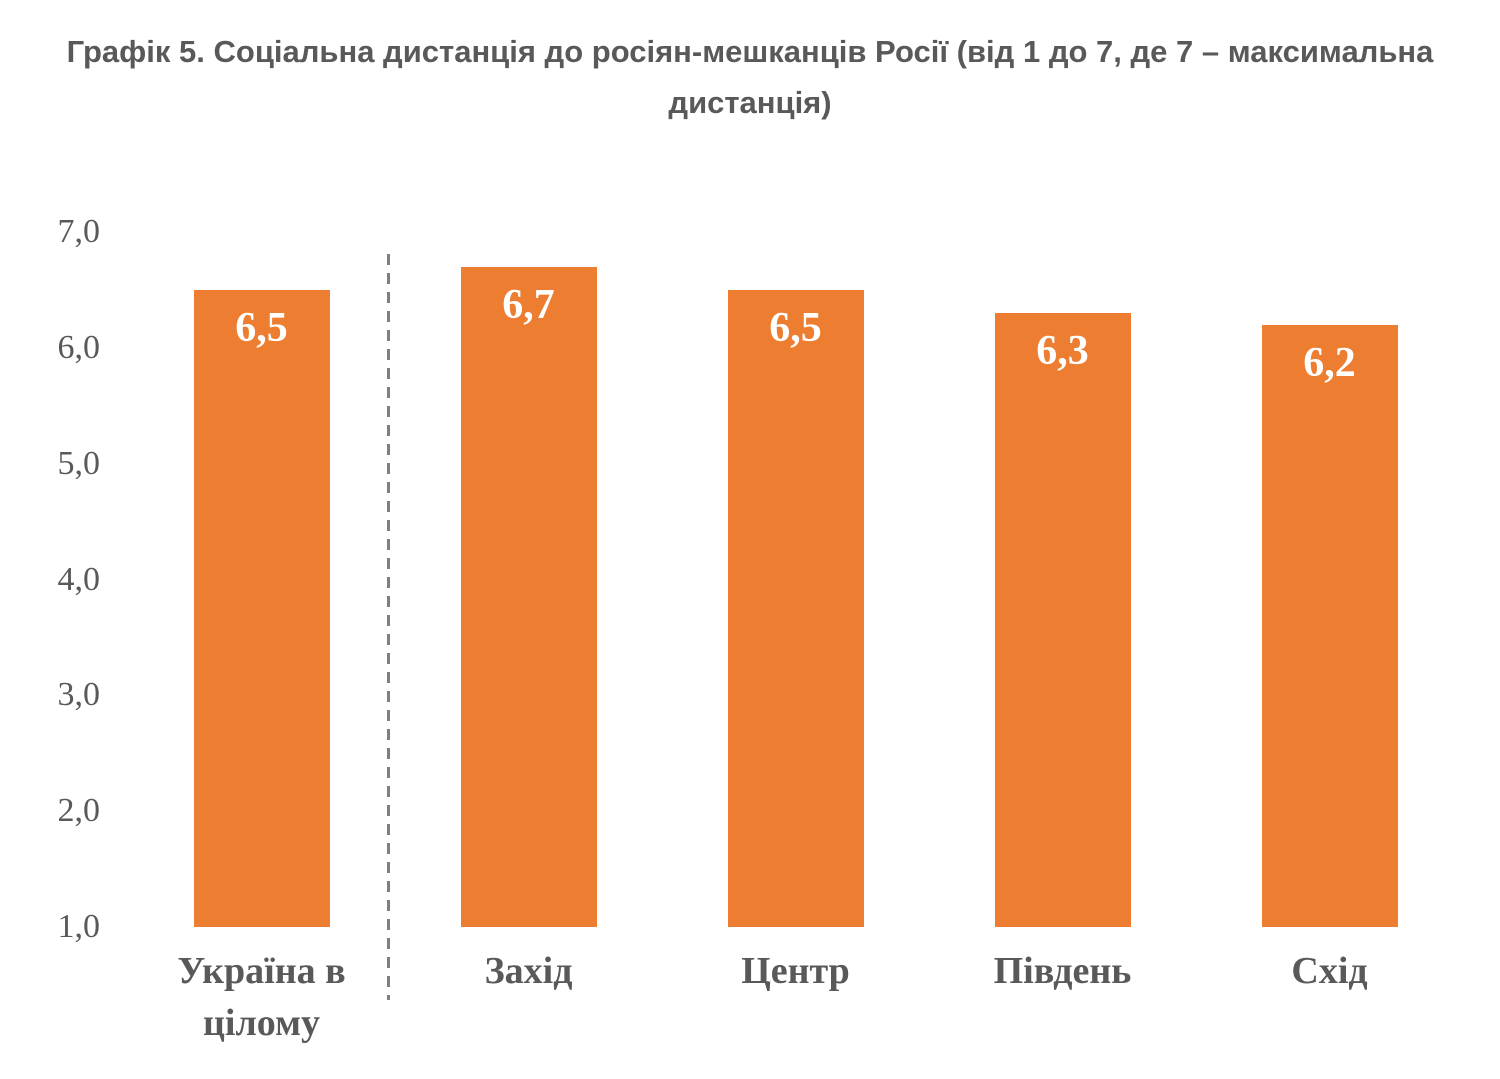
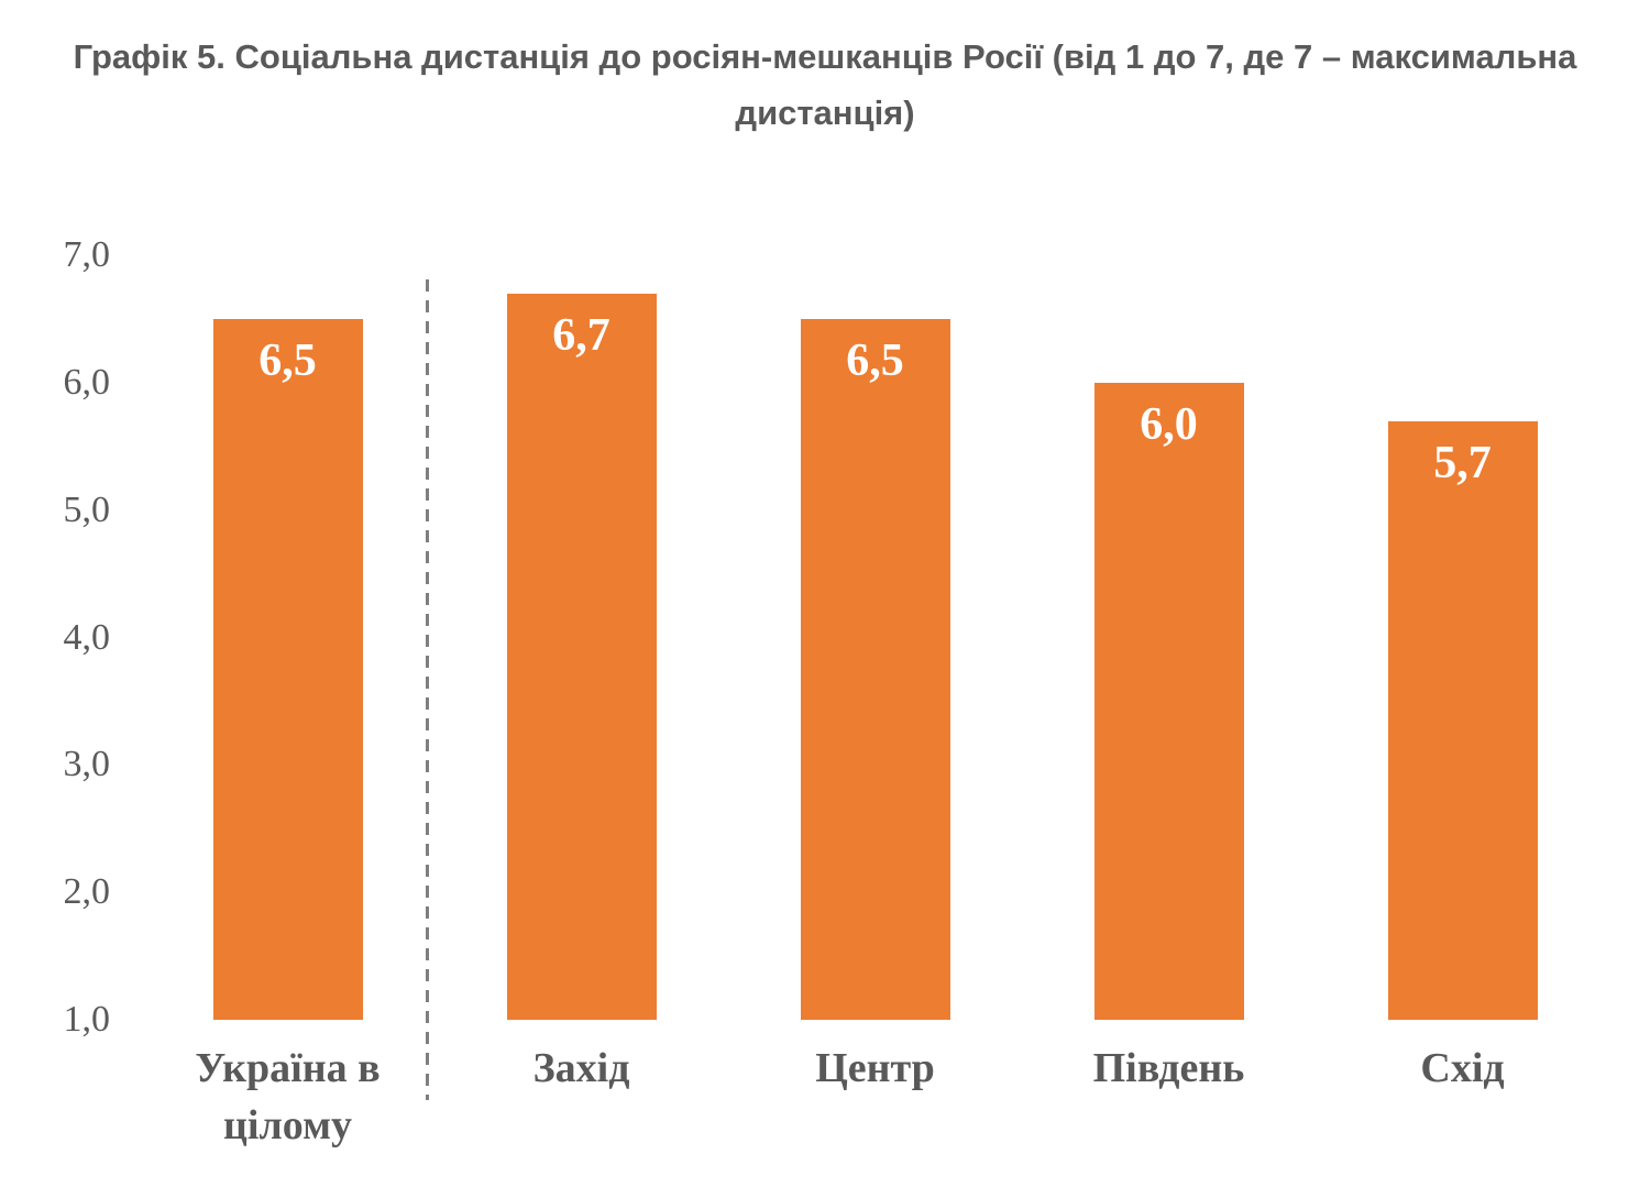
Південь: 6,3 -> 6,0
Схід: 6,2 -> 5,7
